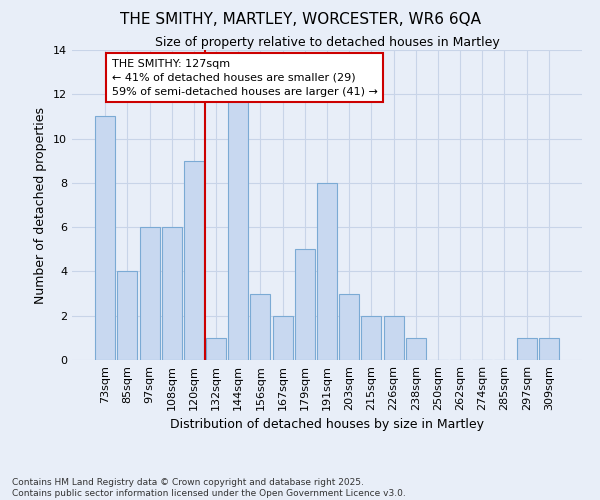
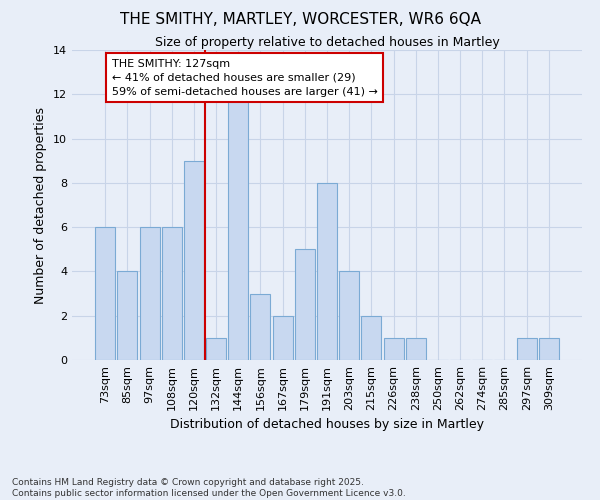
73sqm: 11 -> 6
203sqm: 3 -> 4
226sqm: 2 -> 1
